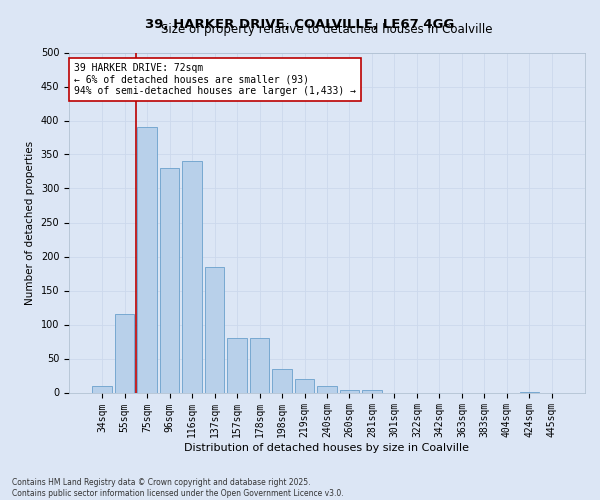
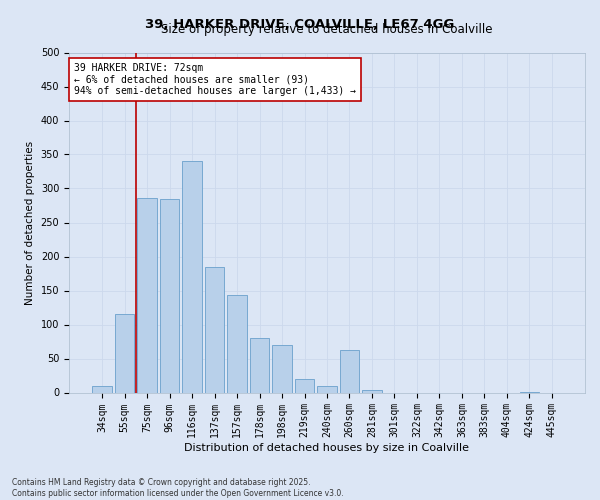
75sqm: 390 -> 286
96sqm: 330 -> 284
157sqm: 80 -> 144
198sqm: 35 -> 70
260sqm: 3 -> 62
